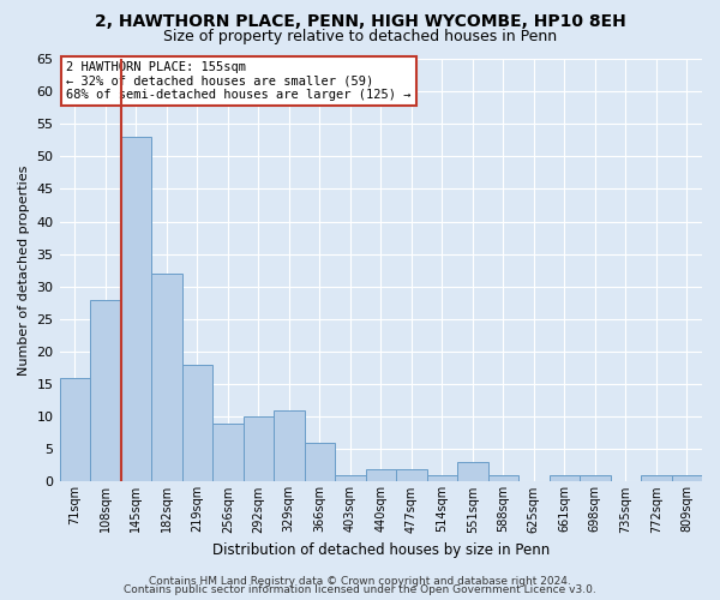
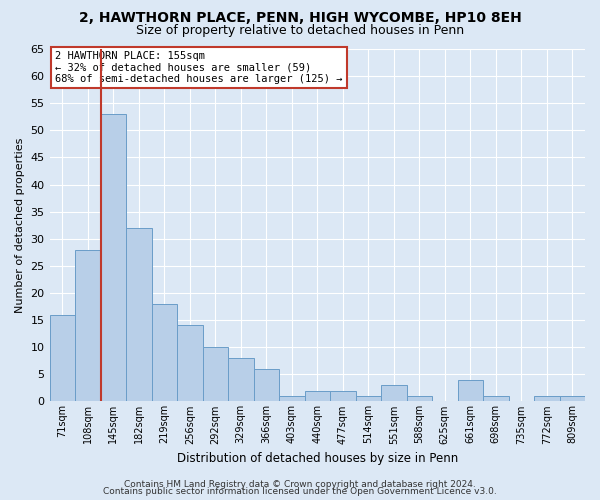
256sqm: 9 -> 14
329sqm: 11 -> 8
661sqm: 1 -> 4
